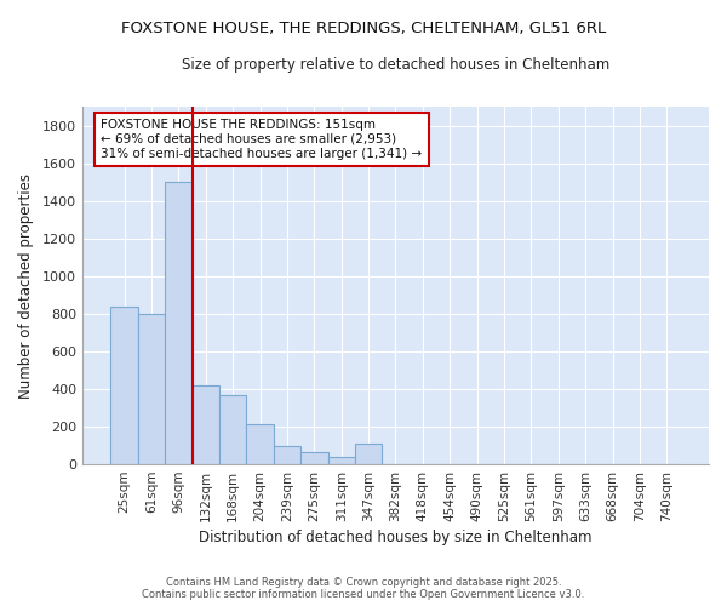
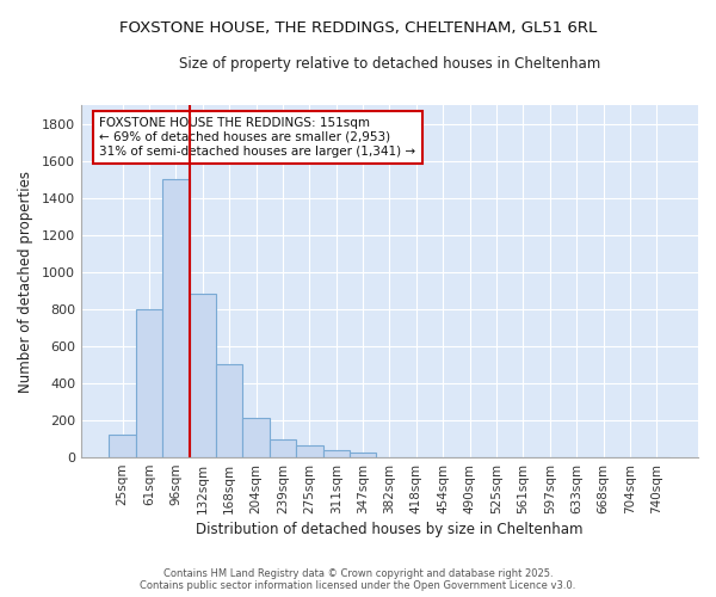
25sqm: 840 -> 120
132sqm: 420 -> 880
168sqm: 370 -> 500
347sqm: 110 -> 20
